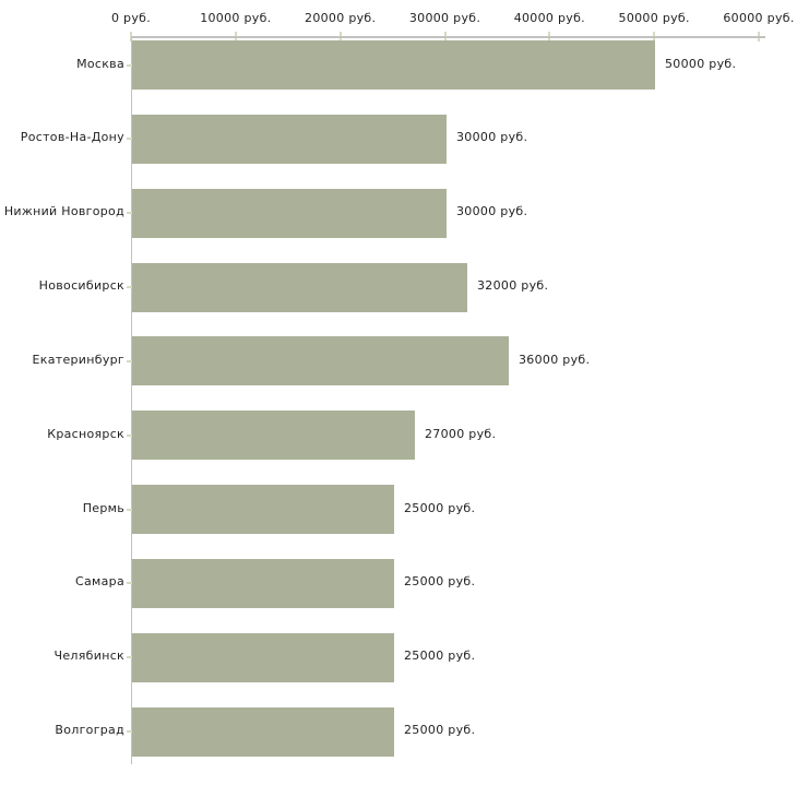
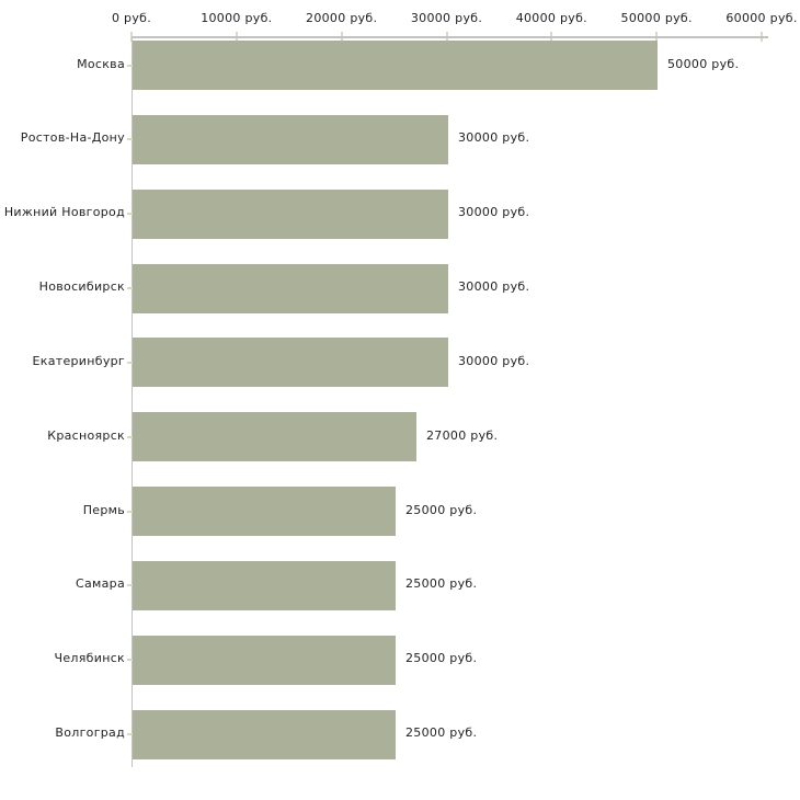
Новосибирск: 32000 -> 30000
Екатеринбург: 36000 -> 30000
